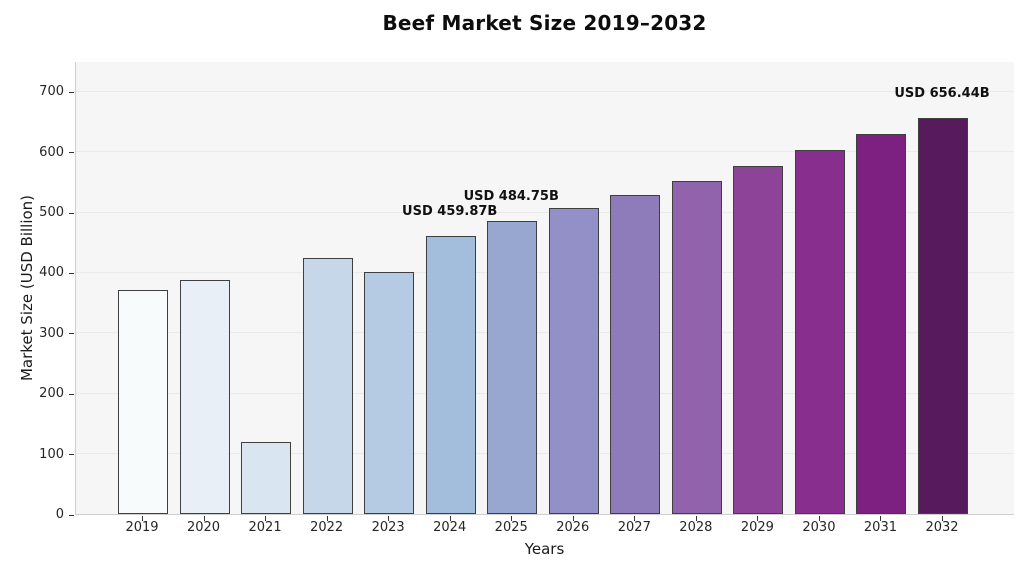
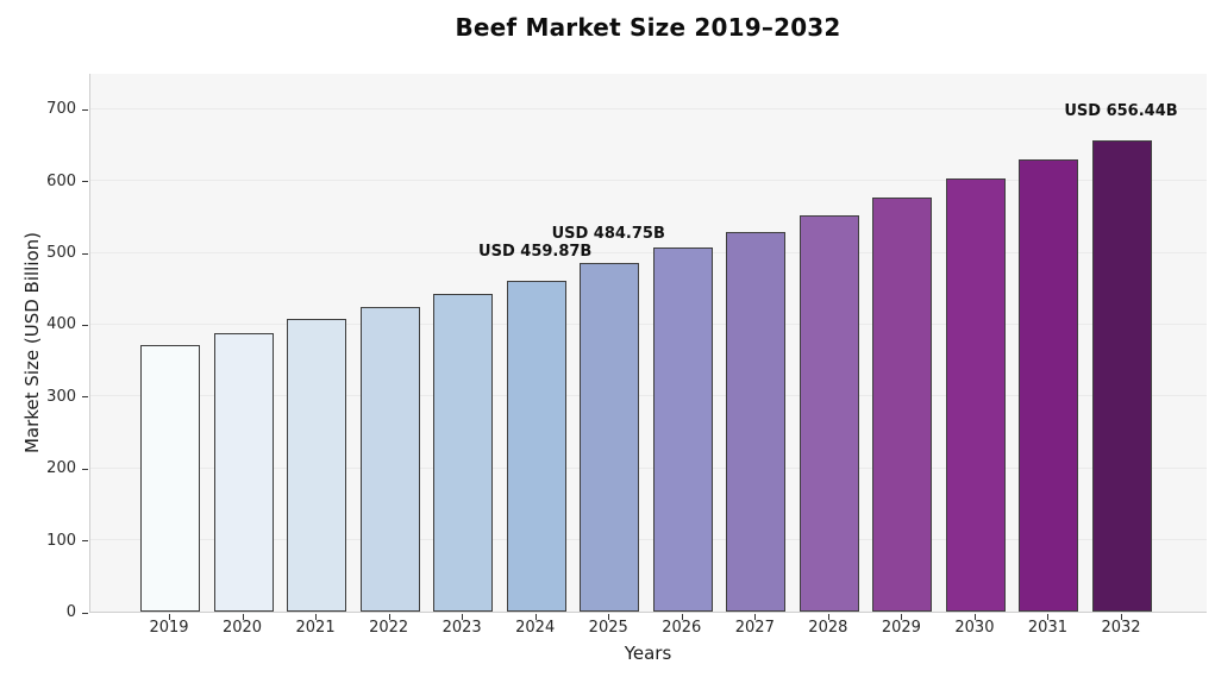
2021: 120 -> 410
2023: 400 -> 440
